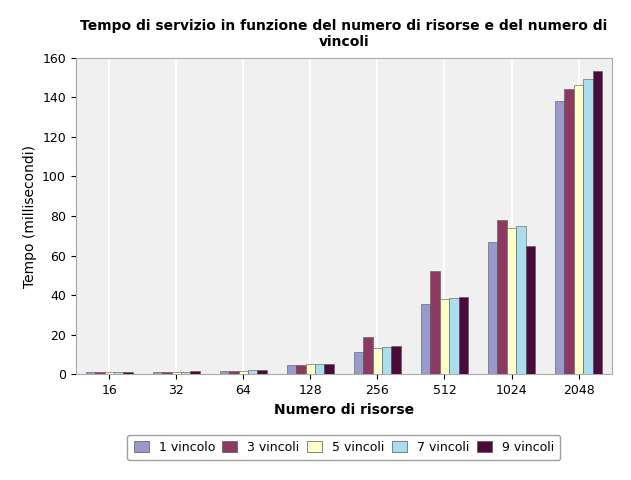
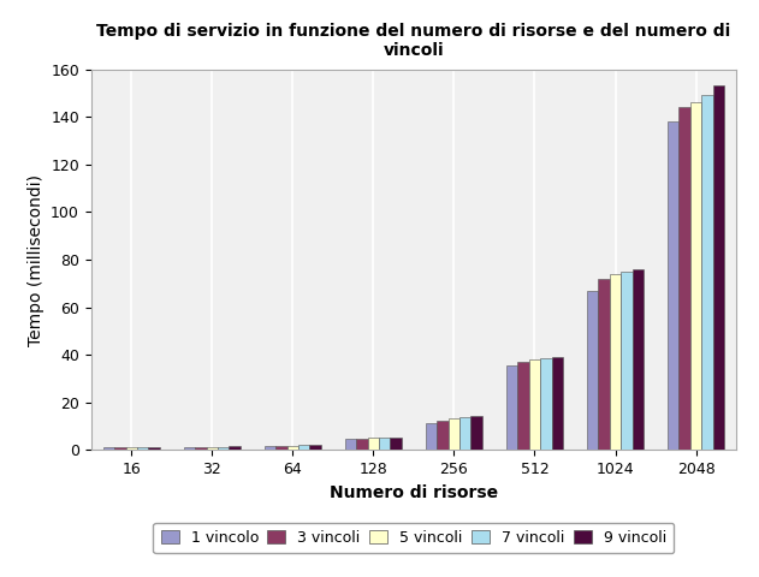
3 vincoli/256: 19 -> 12
3 vincoli/512: 52 -> 37
3 vincoli/1024: 78 -> 72
9 vincoli/1024: 65 -> 76
